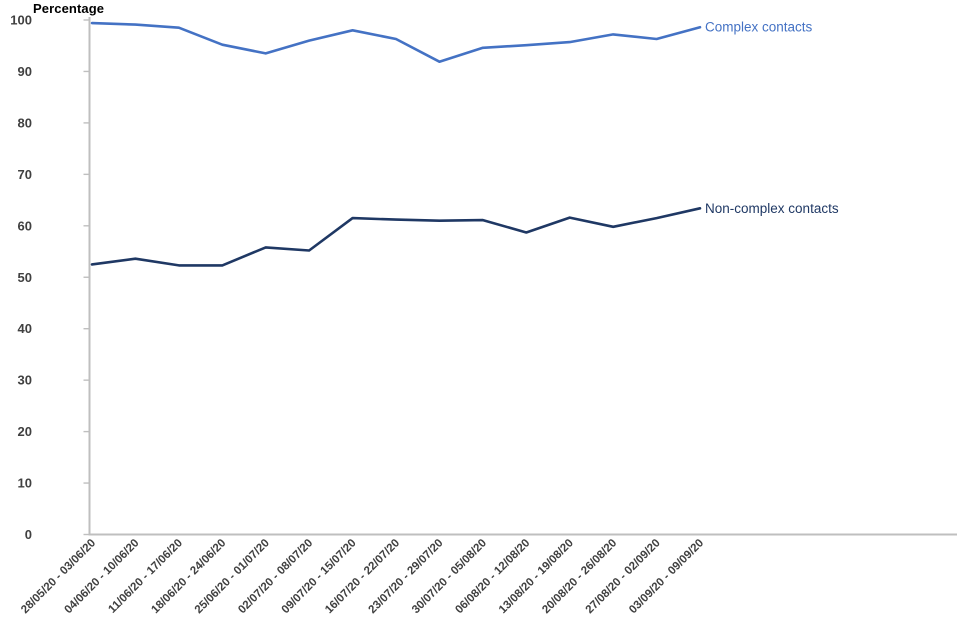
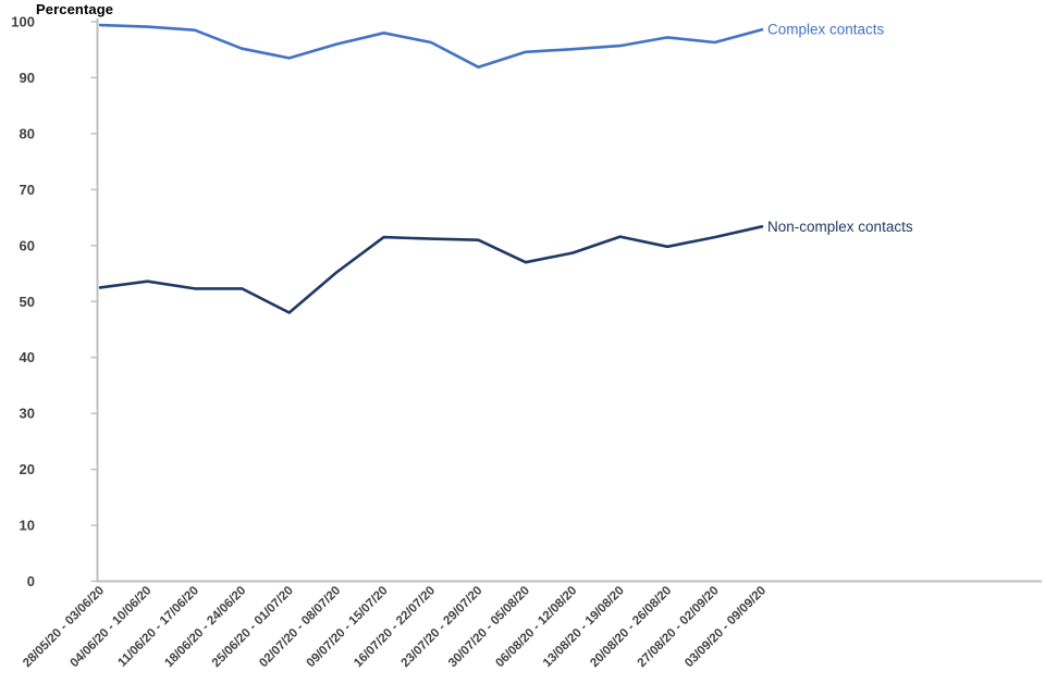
Non-complex contacts/25/06/20 - 01/07/20: 56 -> 48
Non-complex contacts/30/07/20 - 05/08/20: 61 -> 57
